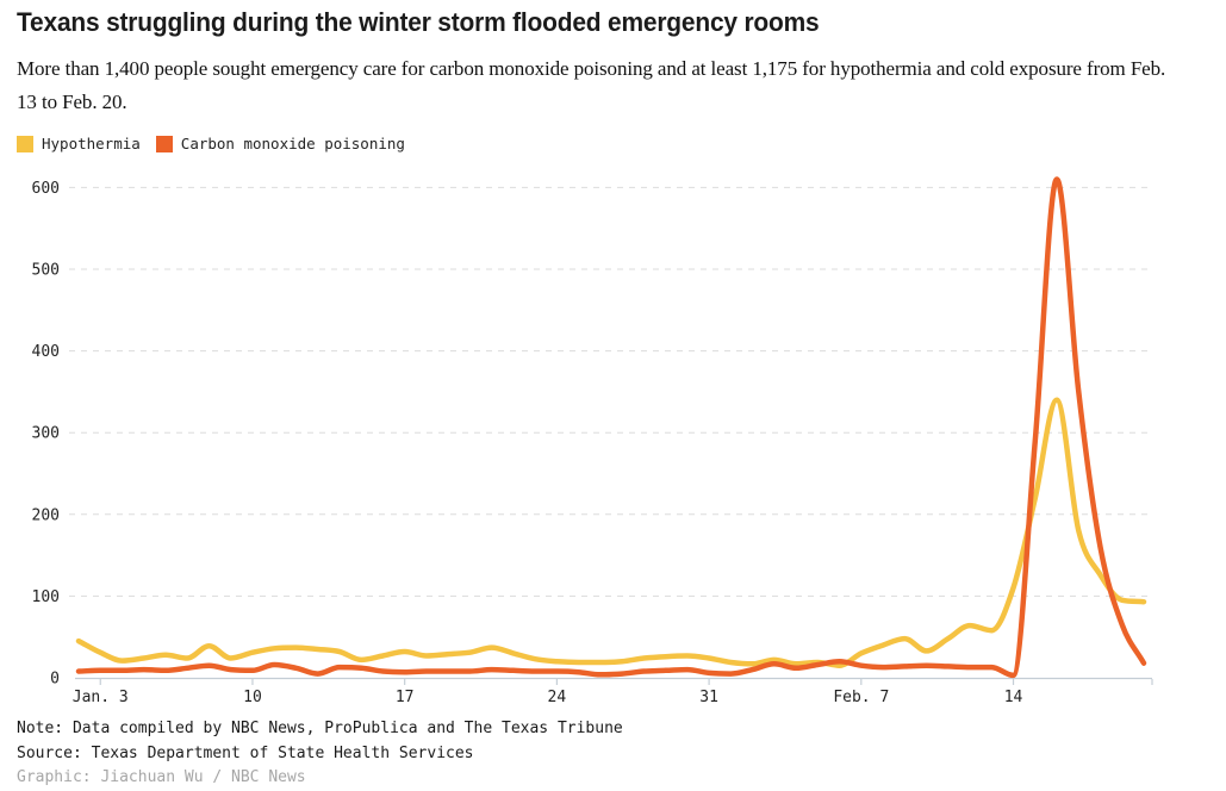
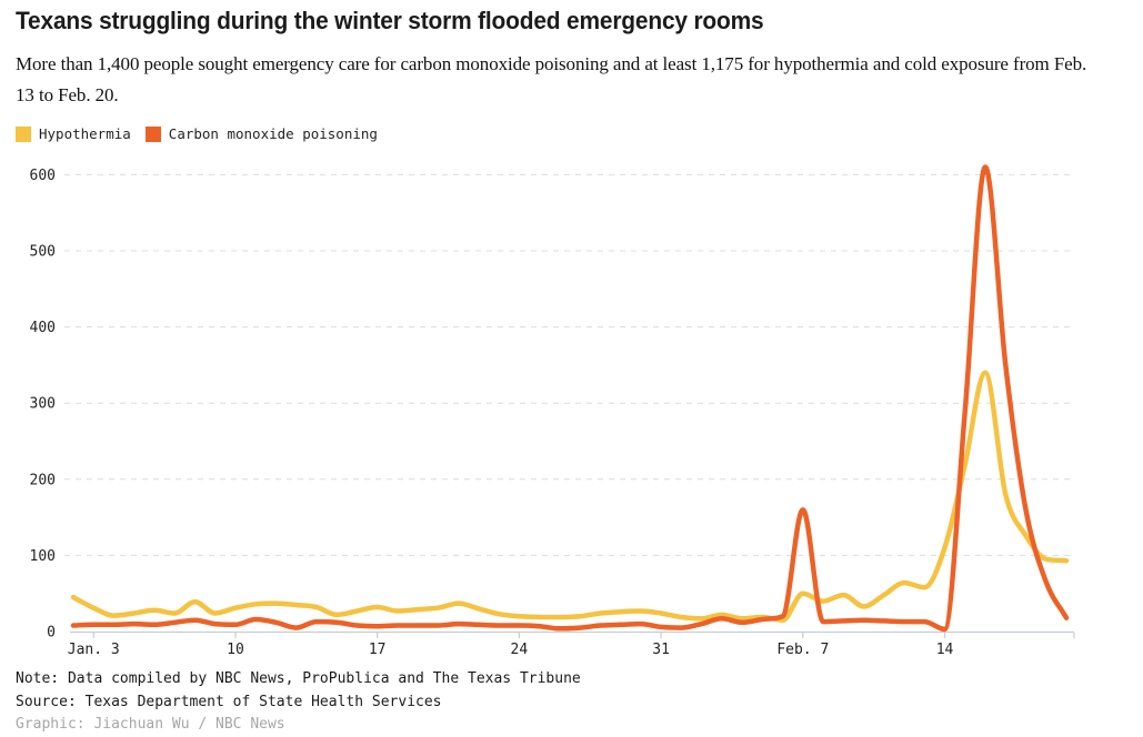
Hypothermia/Feb. 7: 30 -> 50
Carbon monoxide poisoning/Feb. 7: 20 -> 160
